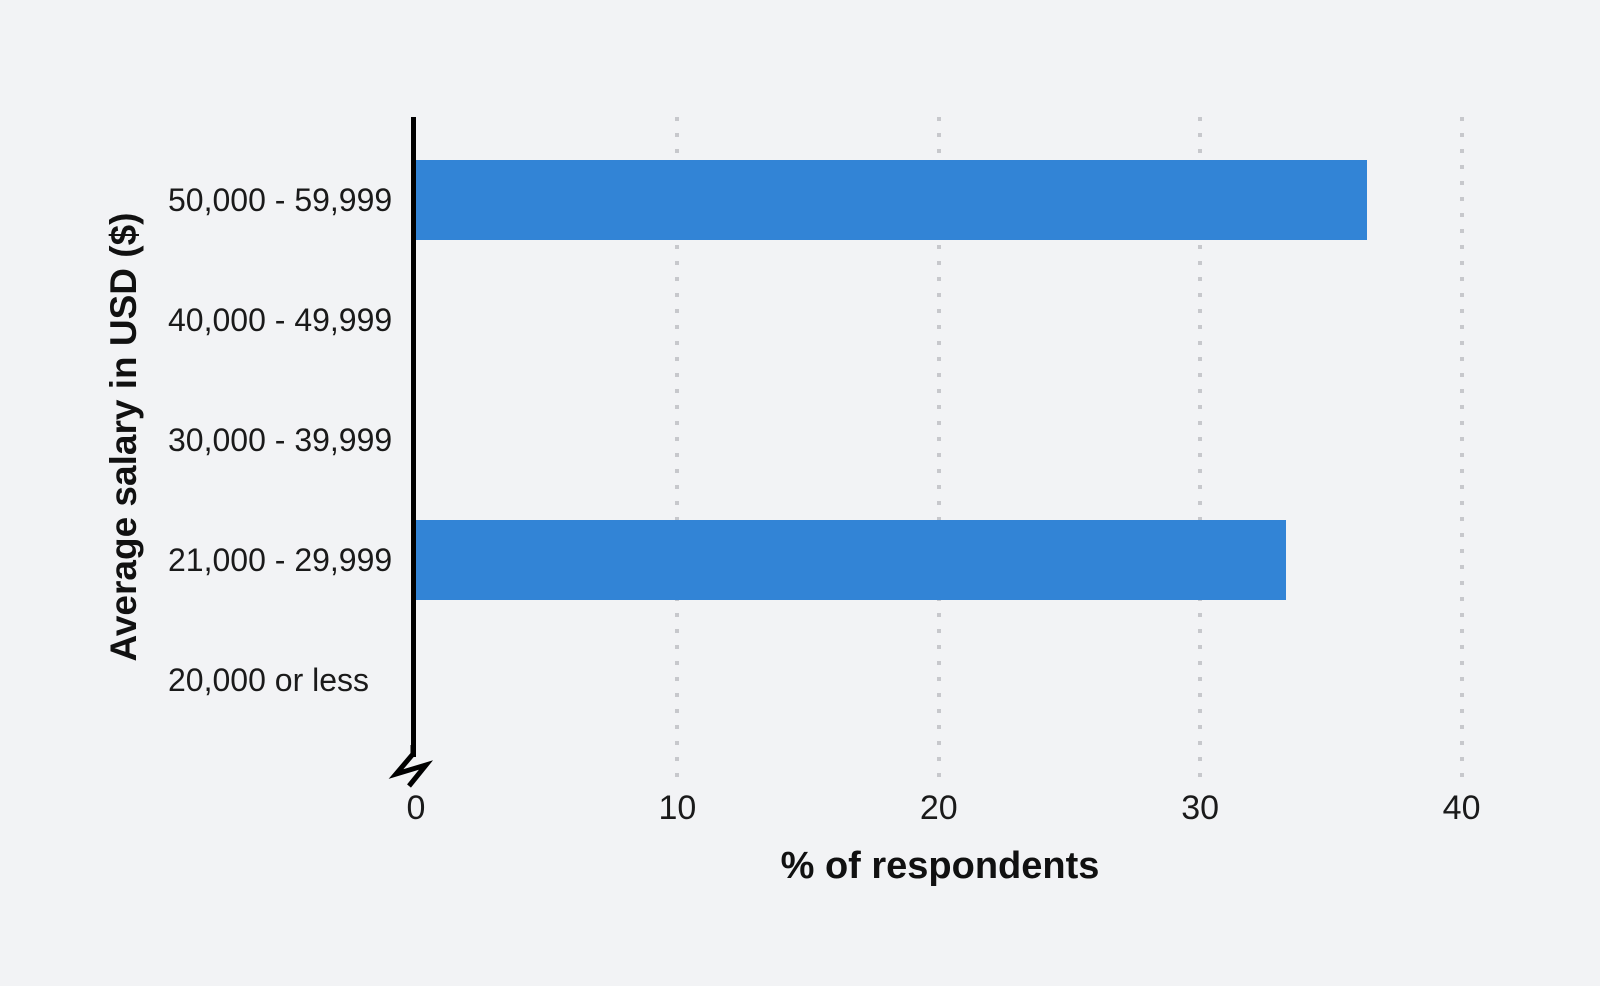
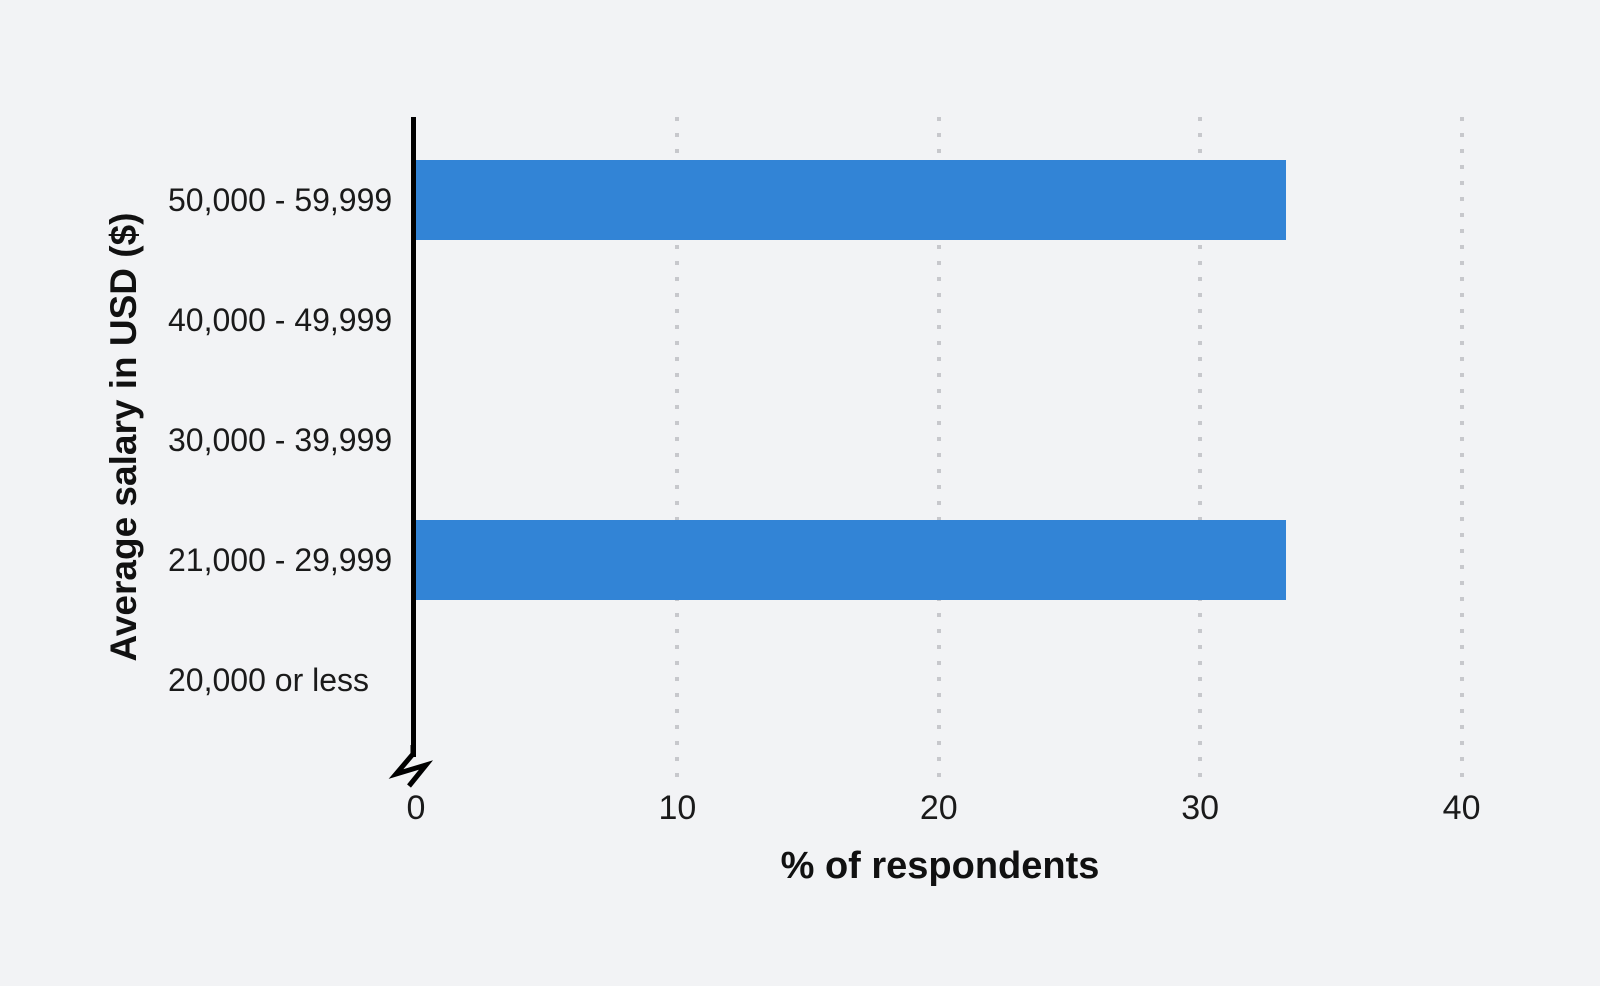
50,000 - 59,999: 36.4 -> 33.3
